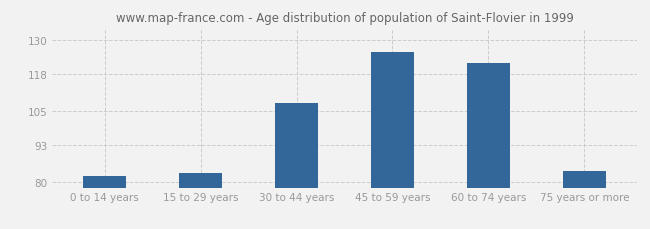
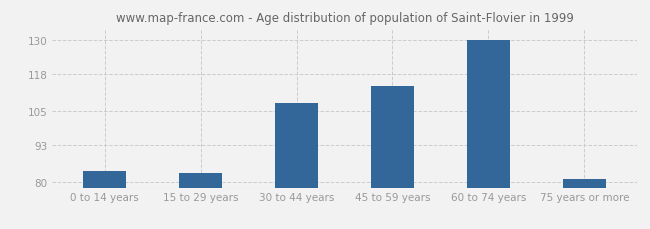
0 to 14 years: 82 -> 84
45 to 59 years: 126 -> 114
60 to 74 years: 122 -> 130
75 years or more: 84 -> 81
